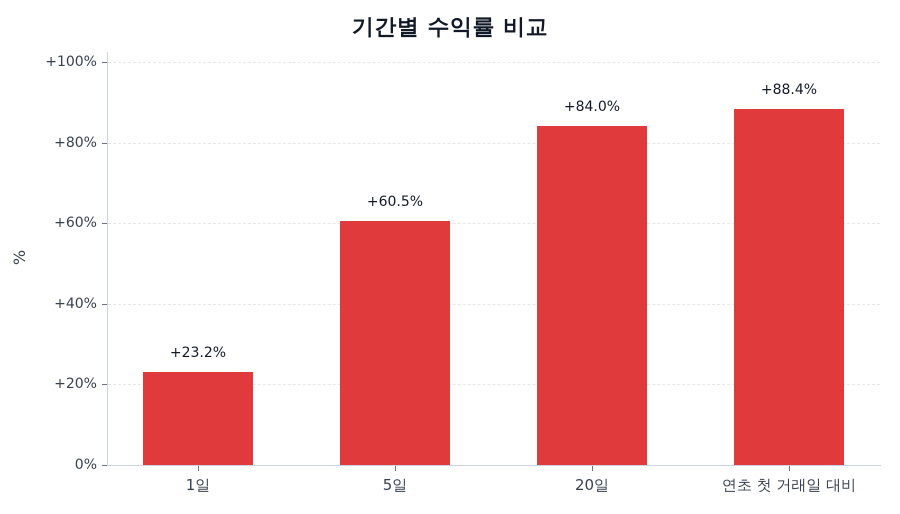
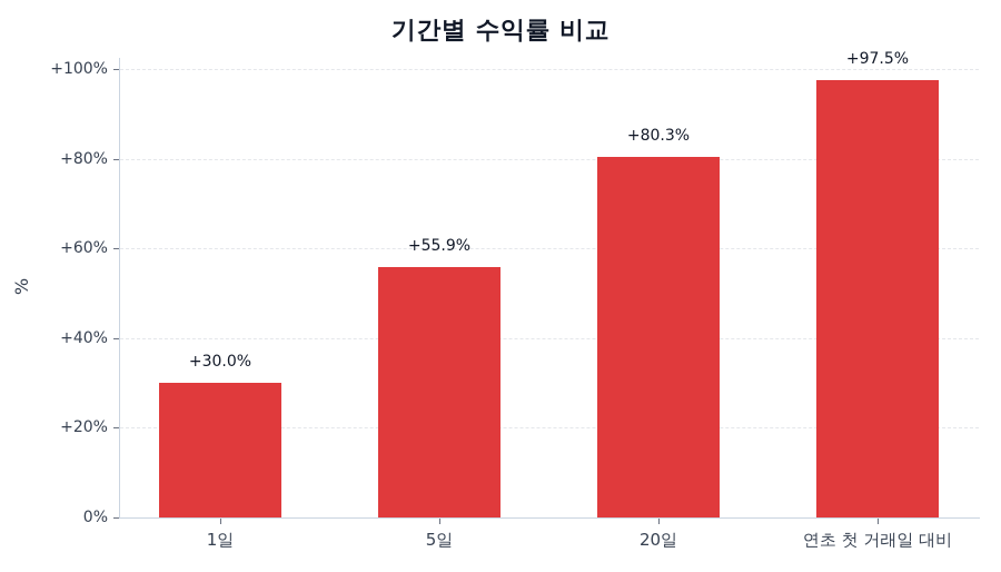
1일: +23.2% -> +30.0%
5일: +60.5% -> +55.9%
20일: +84.0% -> +80.3%
연초 첫 거래일 대비: +88.4% -> +97.5%
